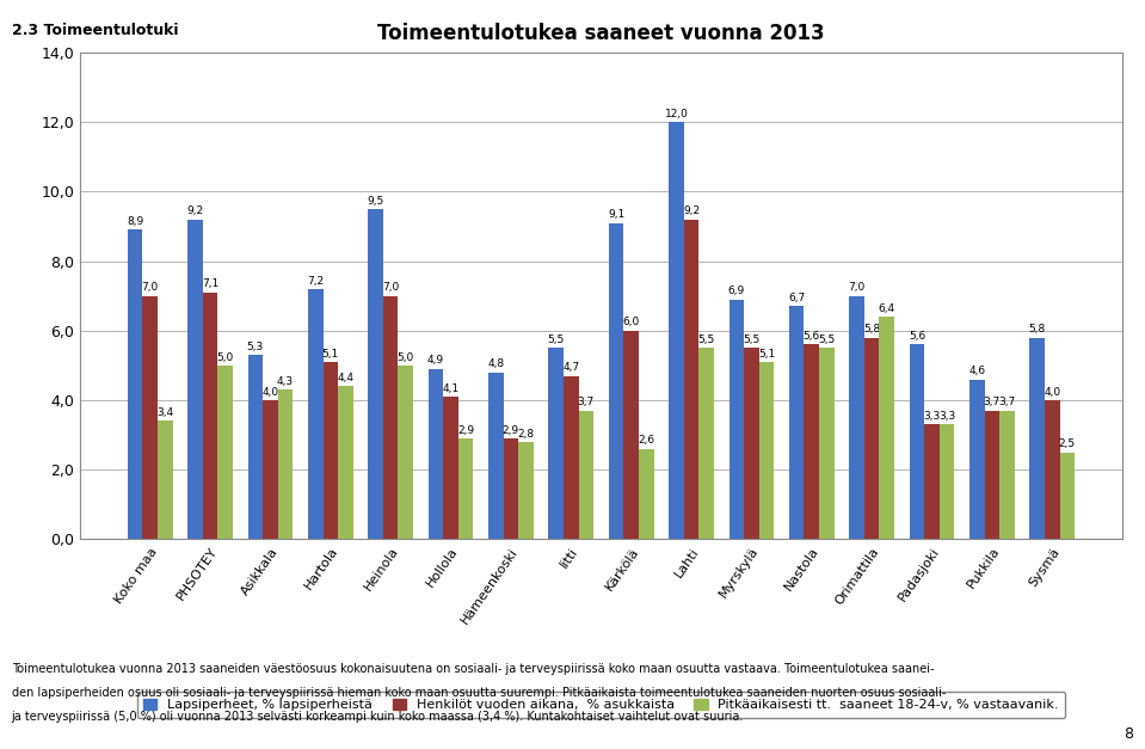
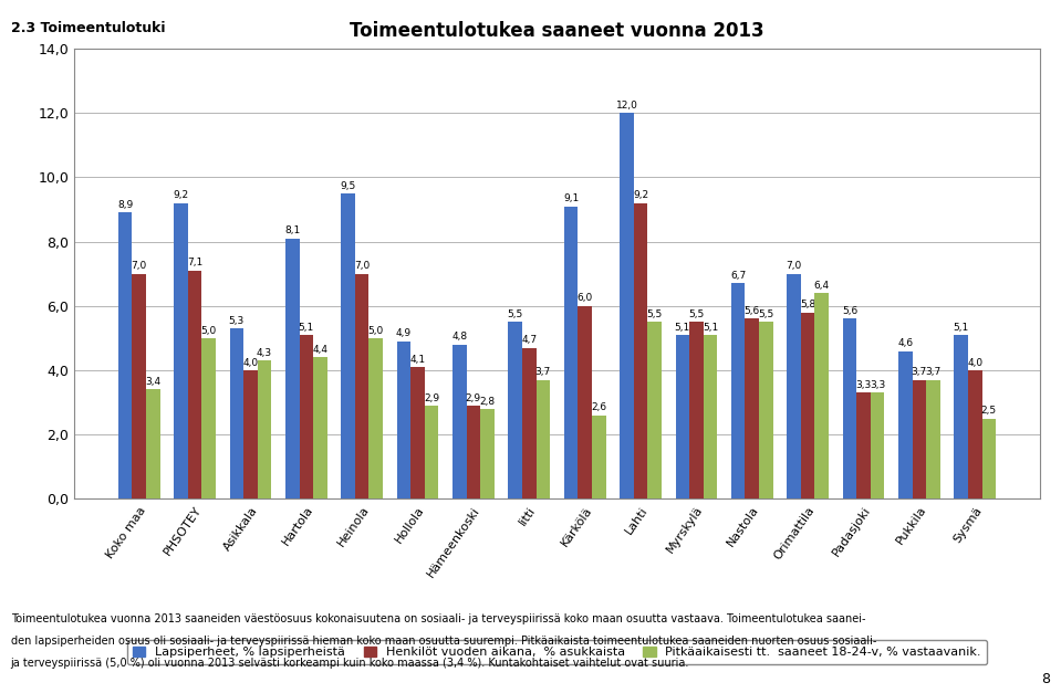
Lapsiperheet, % lapsiperheistä/Hartola: 7,2 -> 8,1
Lapsiperheet, % lapsiperheistä/Myrskylä: 6,9 -> 5,1
Lapsiperheet, % lapsiperheistä/Sysmä: 5,8 -> 5,1
